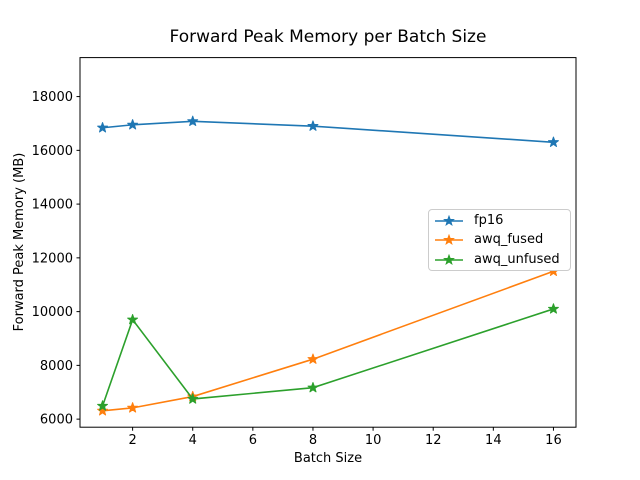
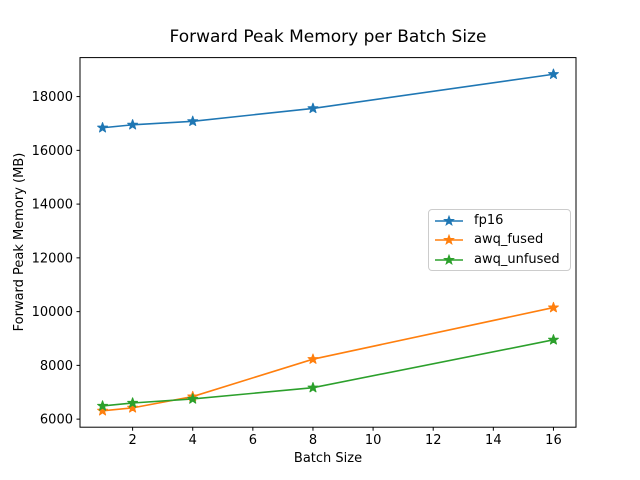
awq_unfused/2: 9700 -> 6600
fp16/8: 16900 -> 17600
fp16/16: 16300 -> 18800
awq_fused/16: 11500 -> 10200
awq_unfused/16: 10100 -> 9000
